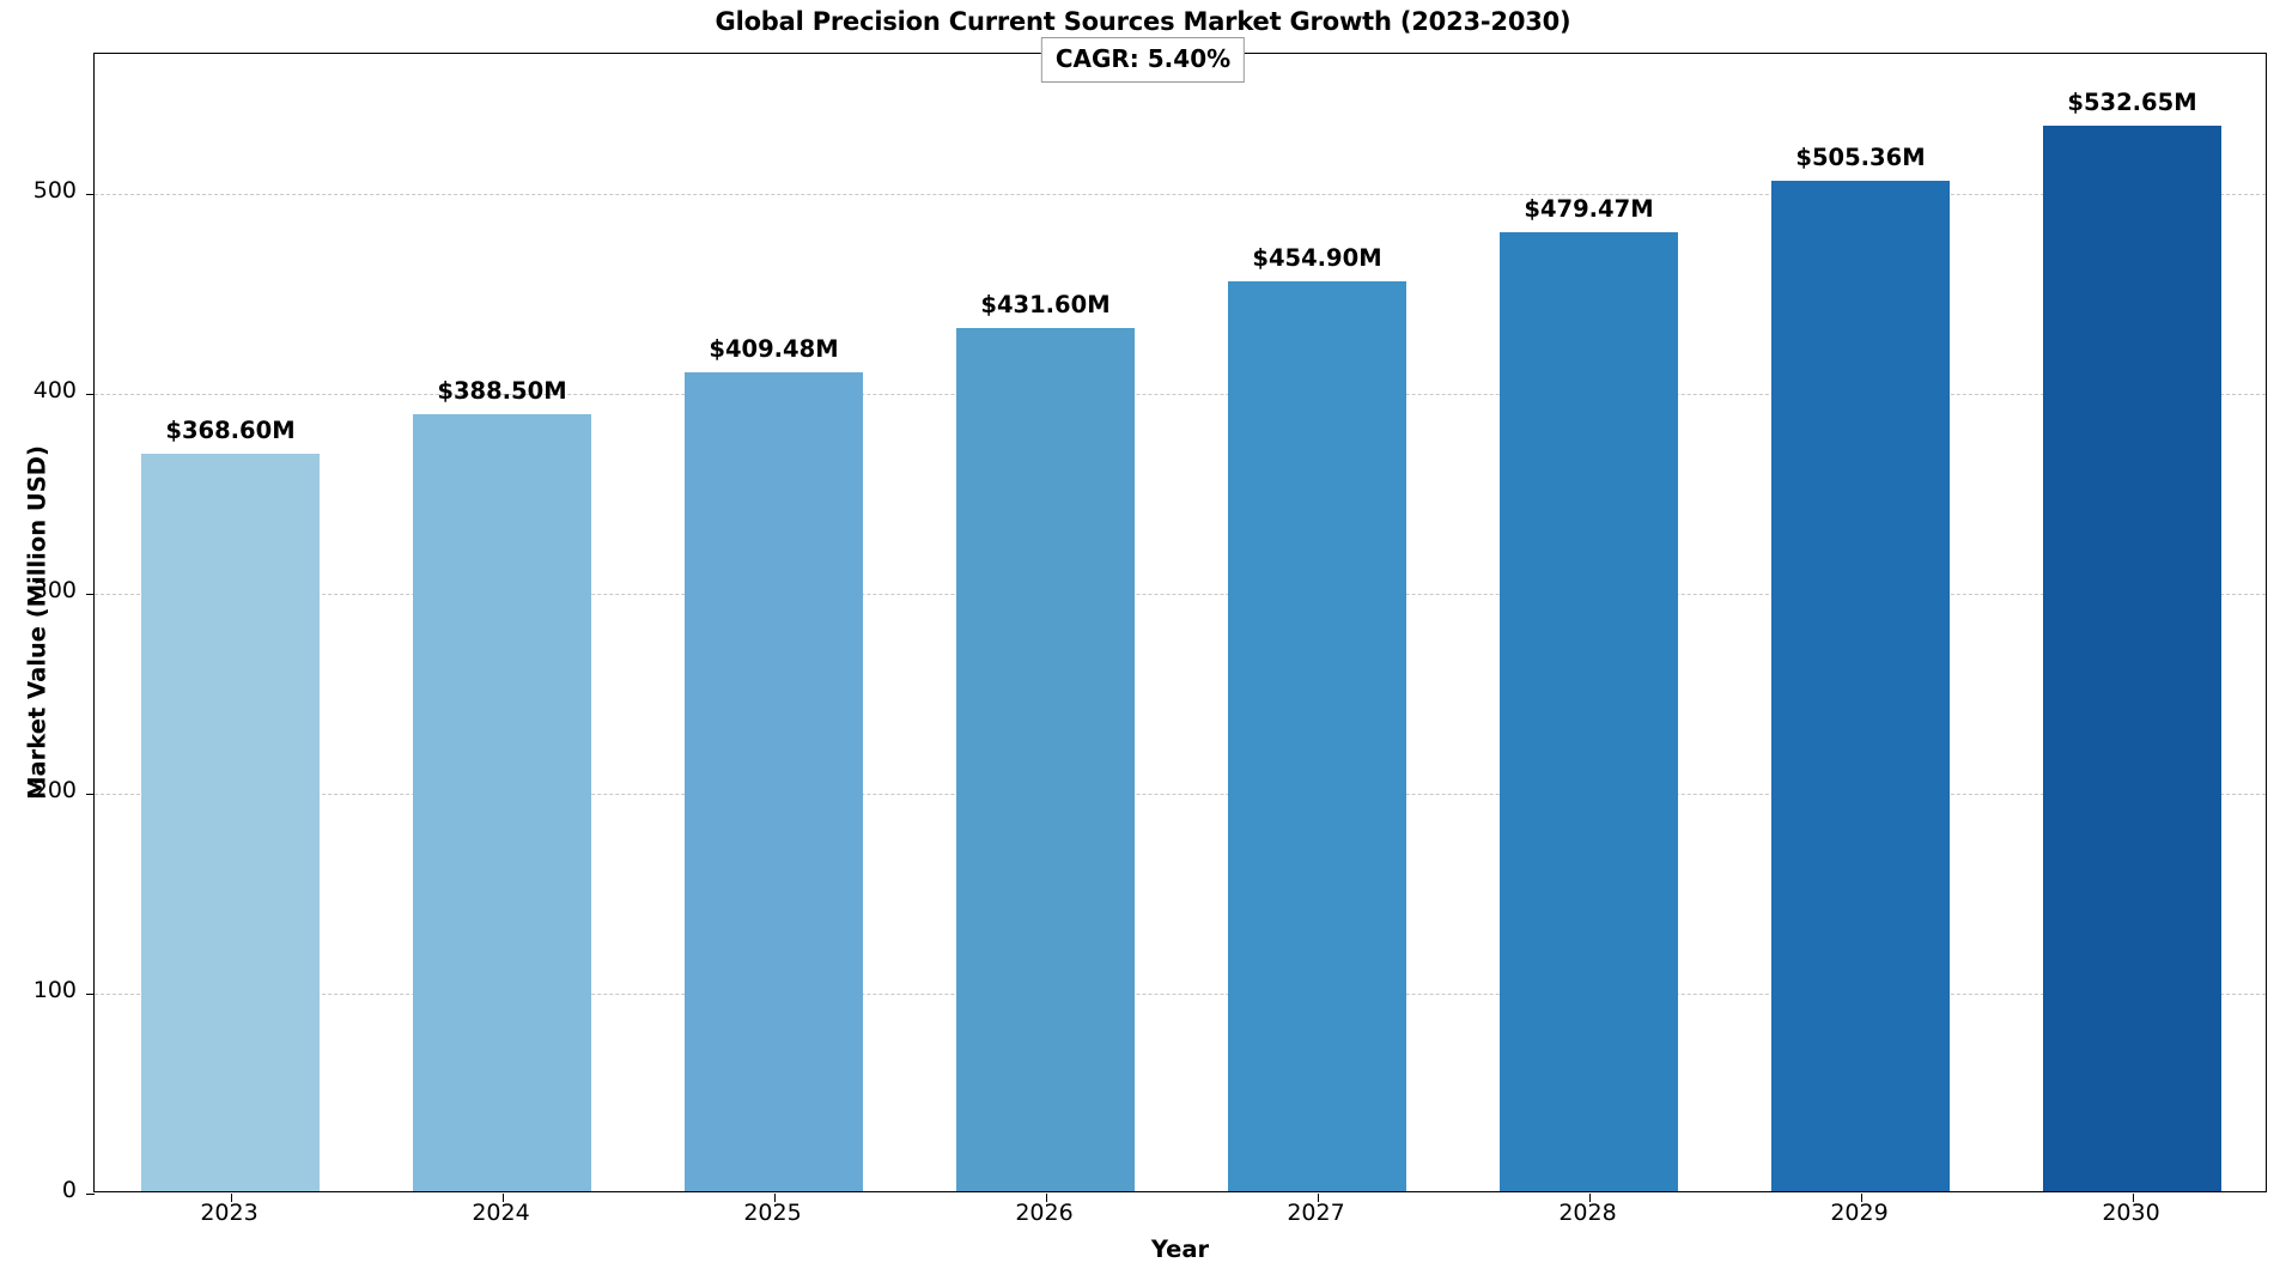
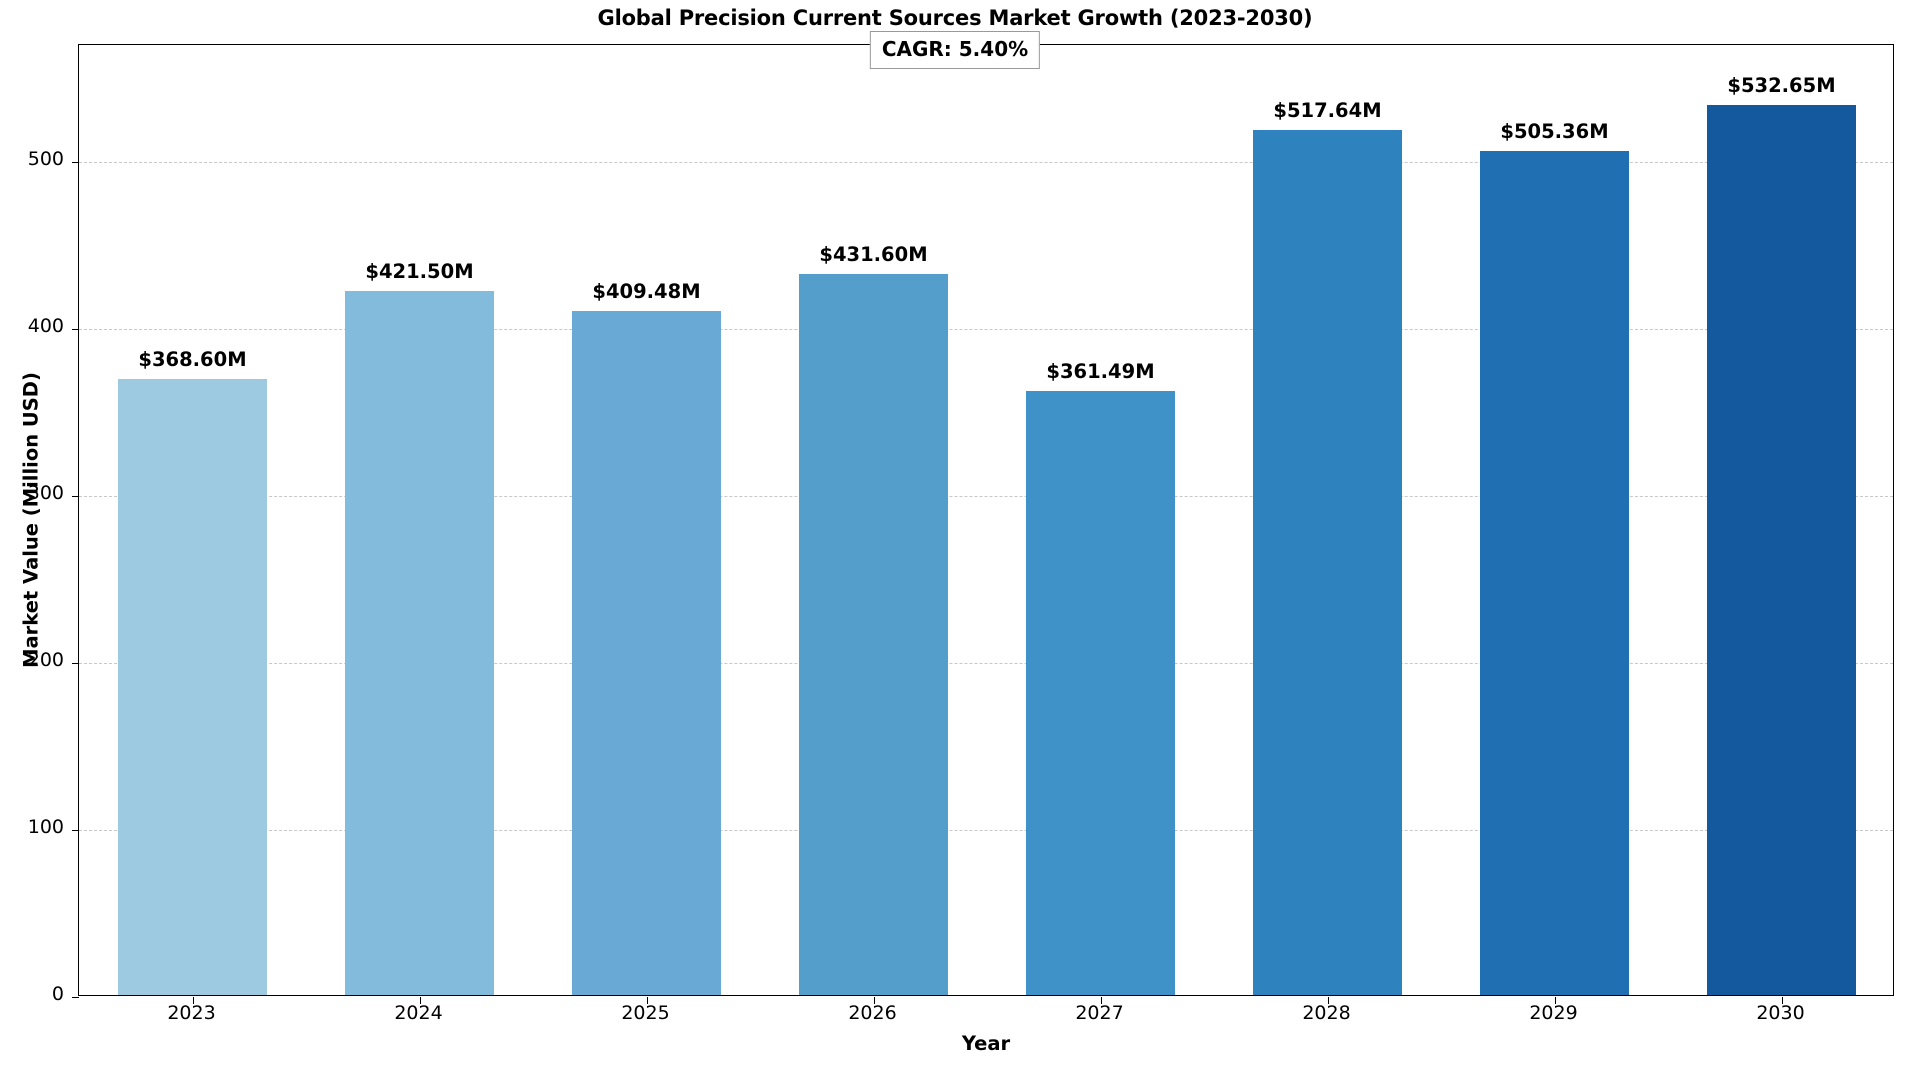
2024: $388.50M -> $421.50M
2027: $454.90M -> $361.49M
2028: $479.47M -> $517.64M
